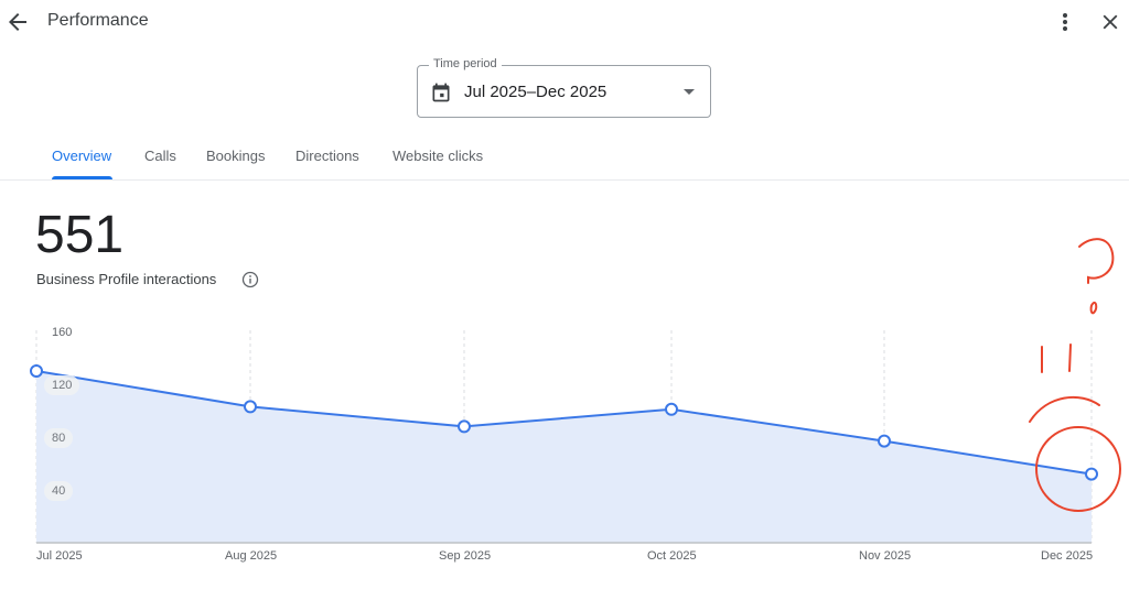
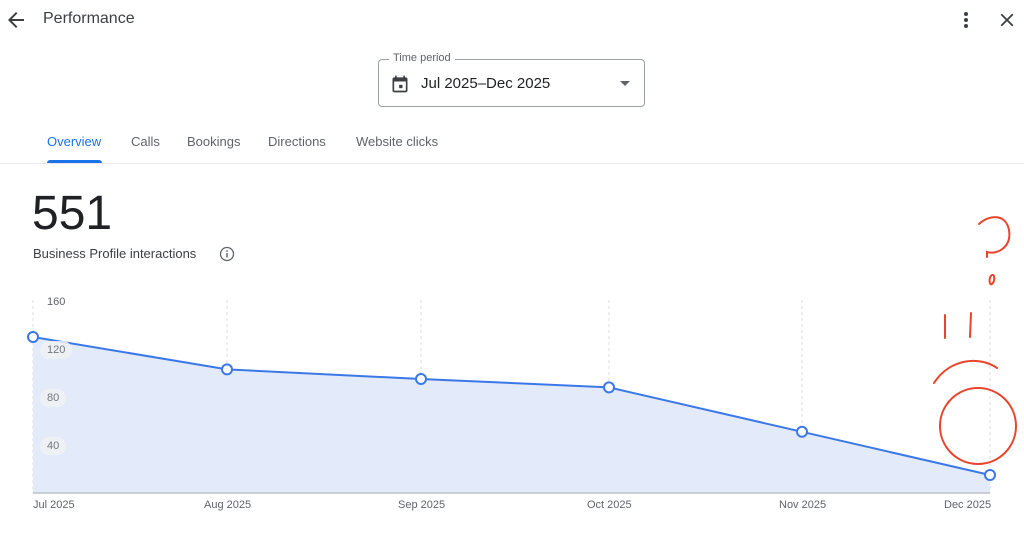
Sep 2025: 88 -> 95
Oct 2025: 101 -> 88
Nov 2025: 77 -> 51
Dec 2025: 52 -> 15
